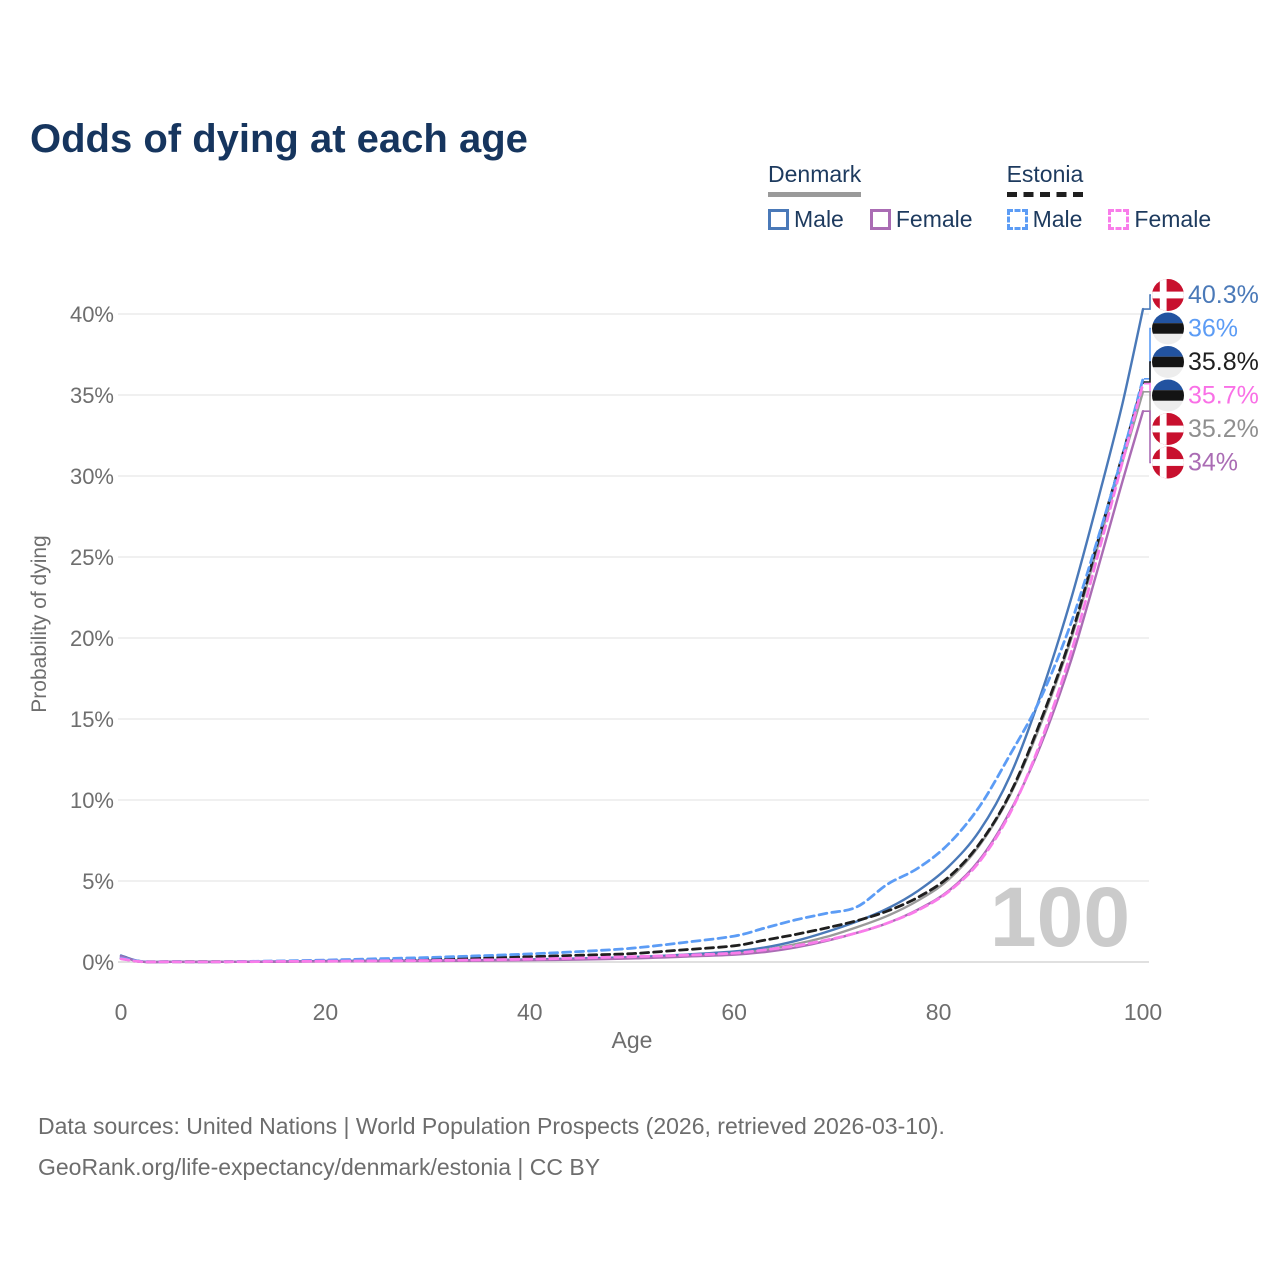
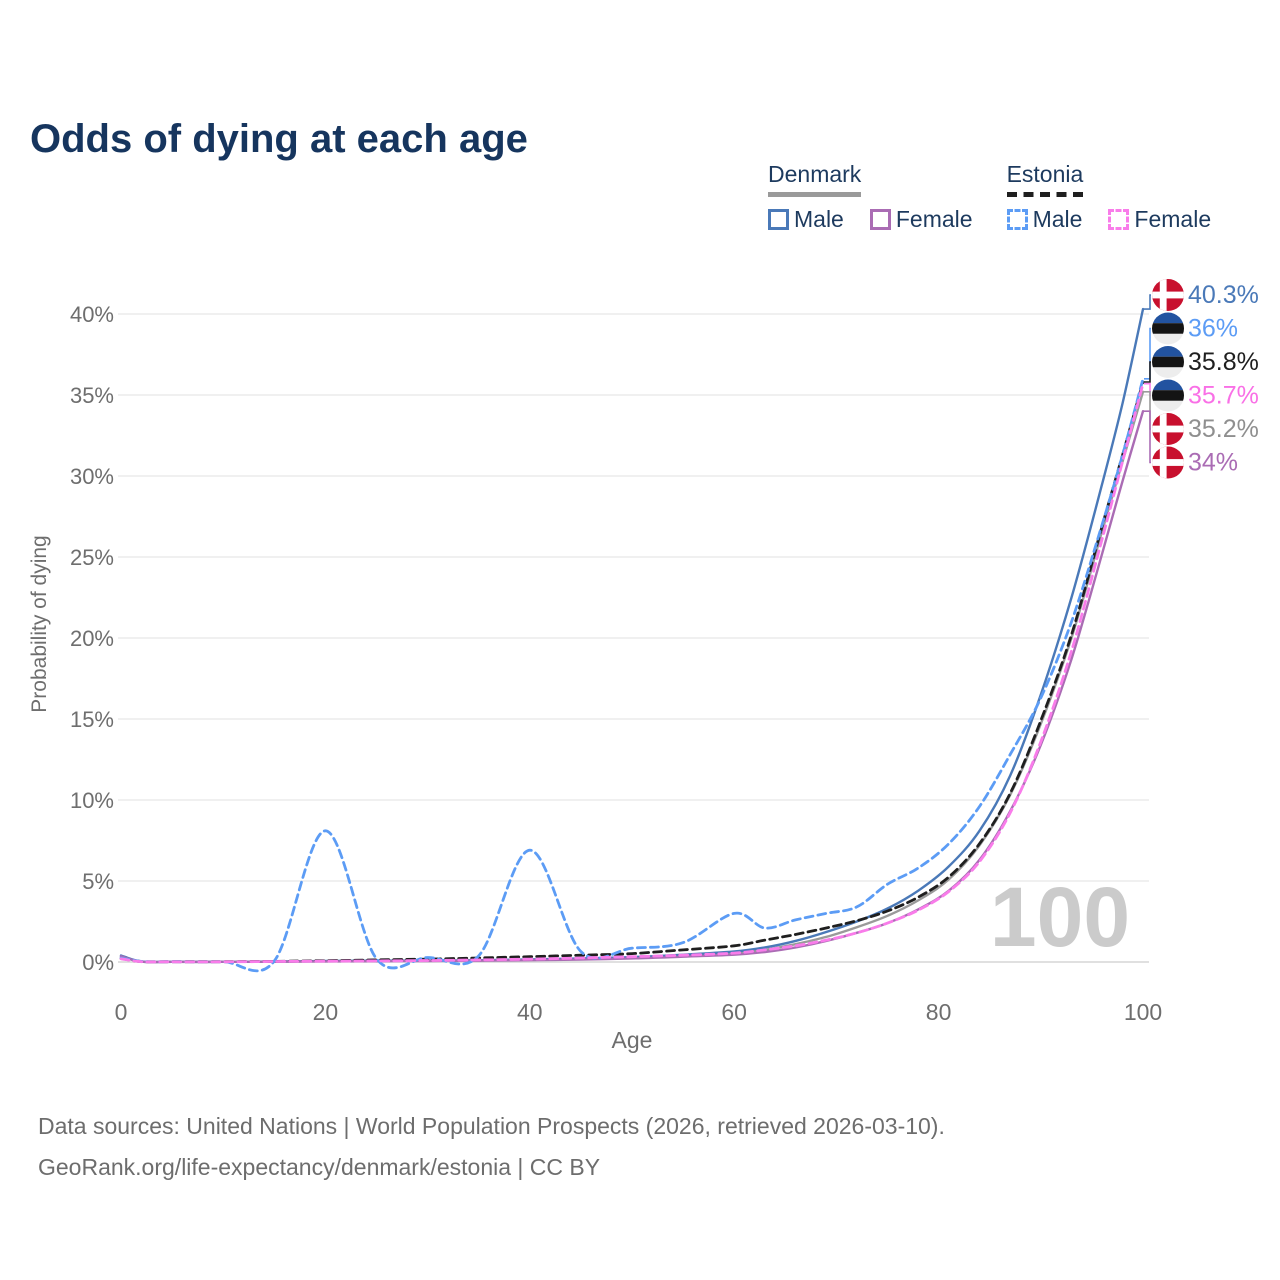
Estonia Male/20: 0.1% -> 8.1%
Estonia Male/40: 0.5% -> 6.9%
Estonia Male/60: 1.6% -> 3.0%
